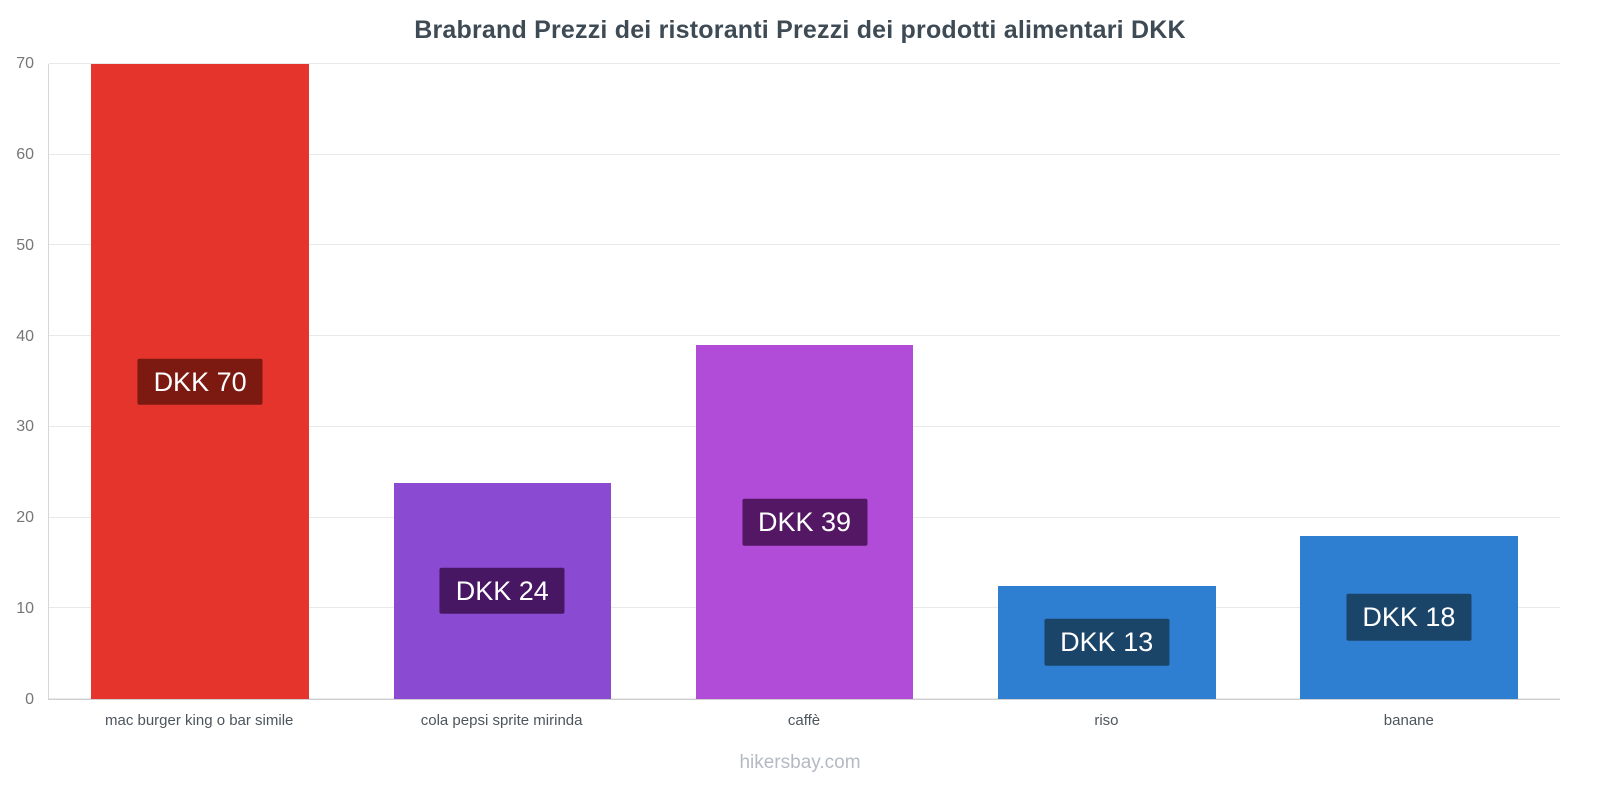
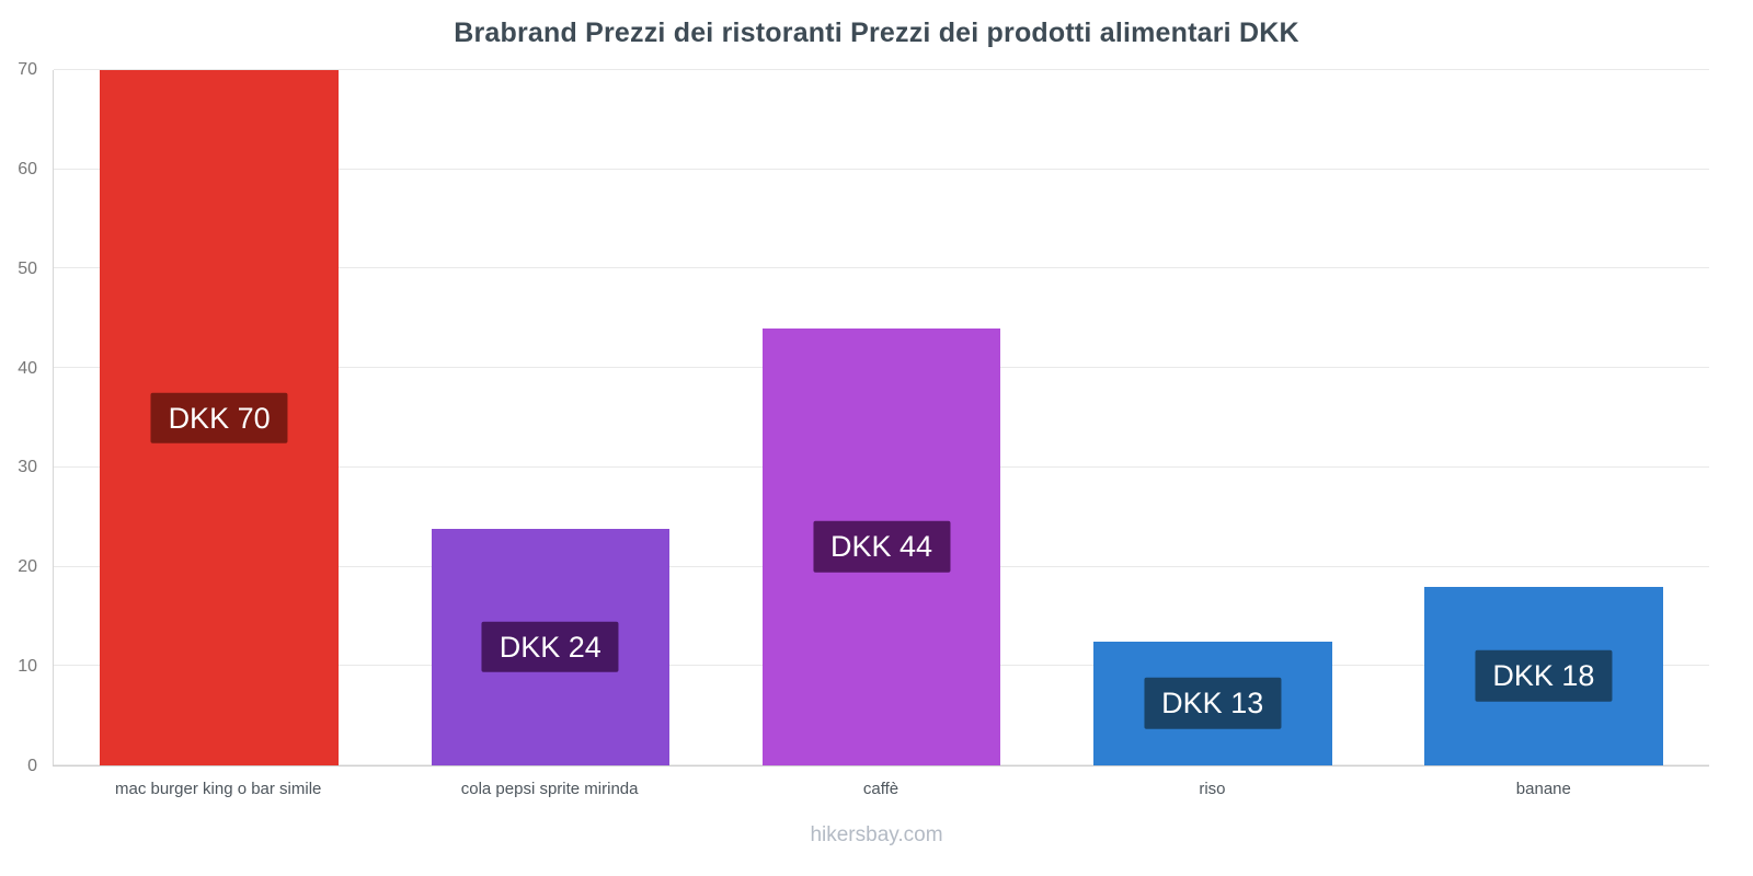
caffè: 39 -> 44
